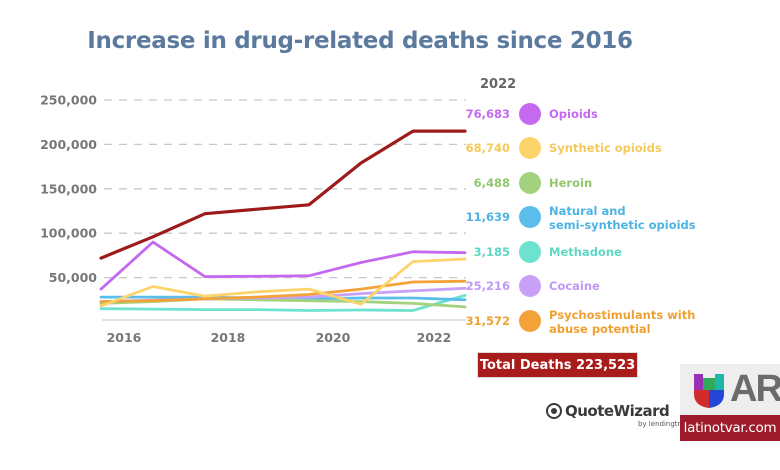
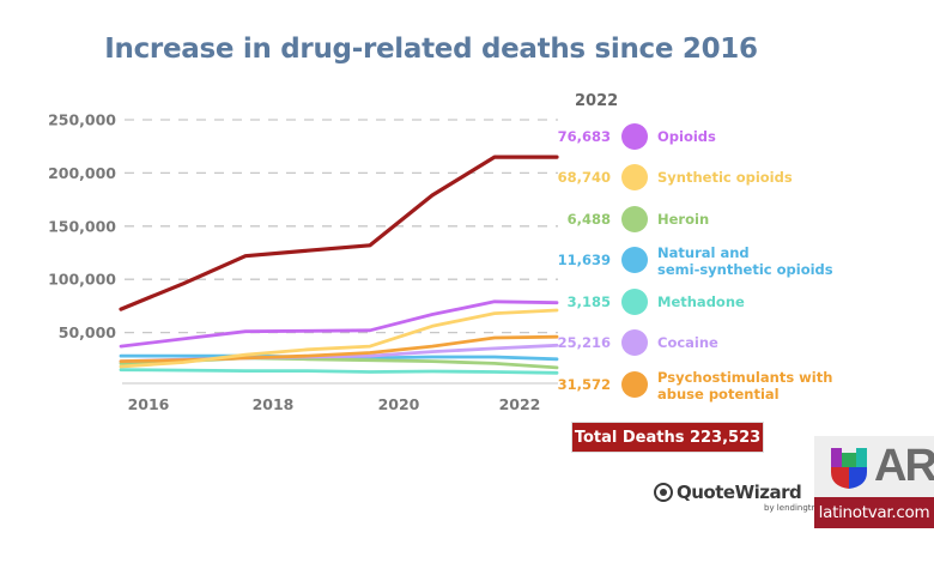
Opioids/2016: 90000 -> 40000
Synthetic opioids/2016: 40000 -> 20000
Synthetic opioids/2020: 20000 -> 60000
Methadone/2022: 30000 -> 10000
